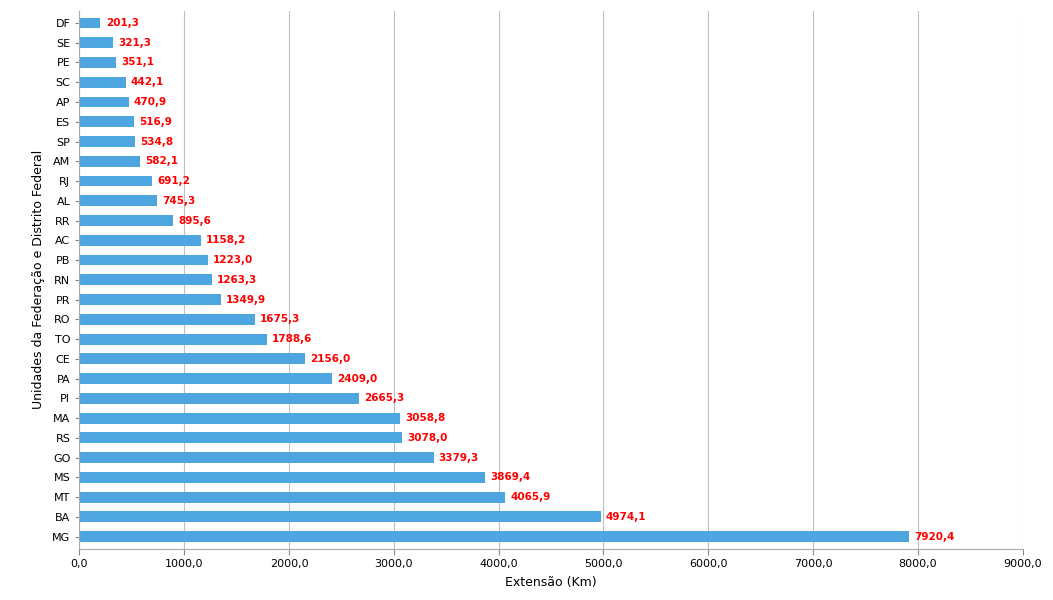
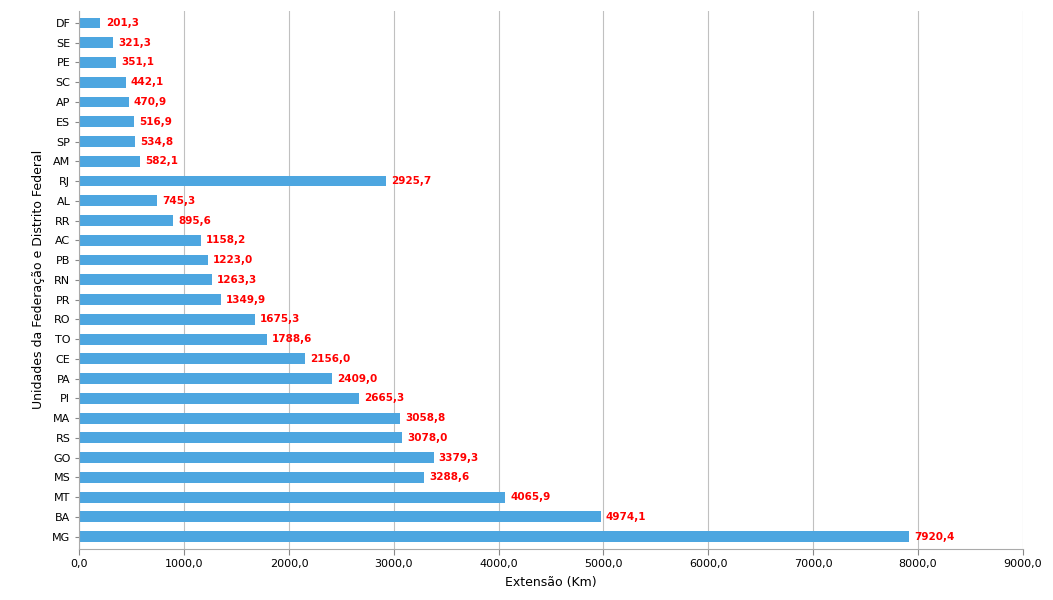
RJ: 691,2 -> 2925,7
MS: 3869,4 -> 3288,6
